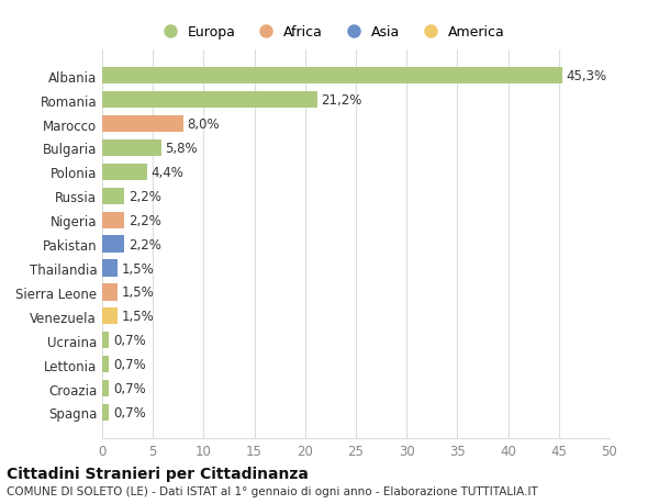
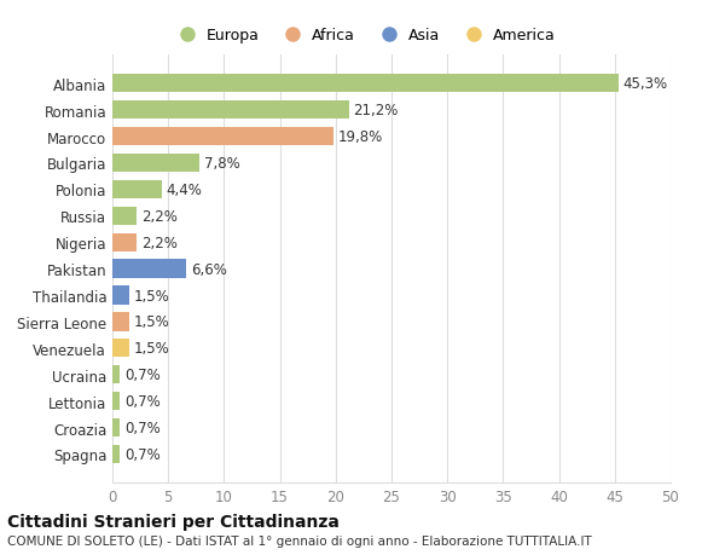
Marocco: 8,0% -> 19,8%
Bulgaria: 5,8% -> 7,8%
Pakistan: 2,2% -> 6,6%
